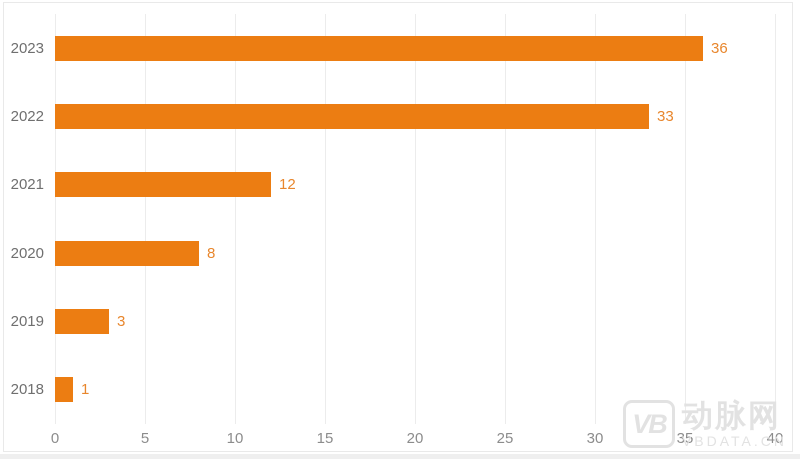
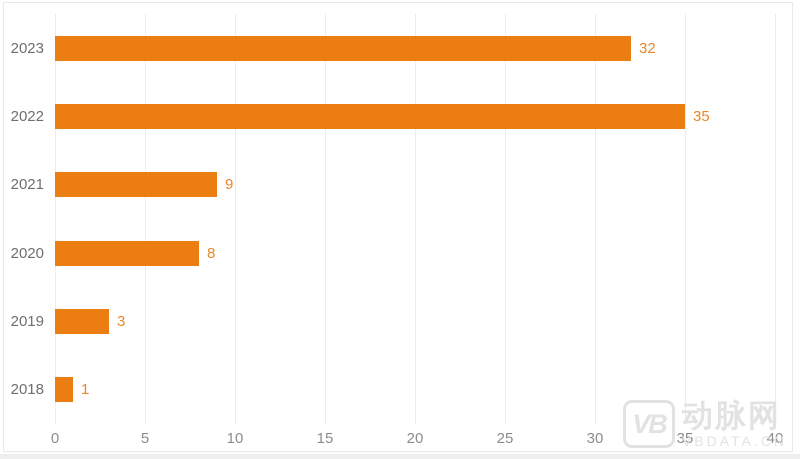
2023: 36 -> 32
2022: 33 -> 35
2021: 12 -> 9
